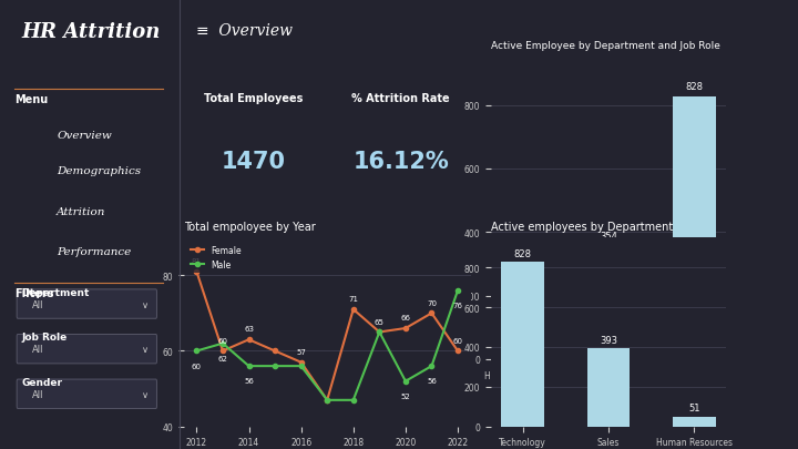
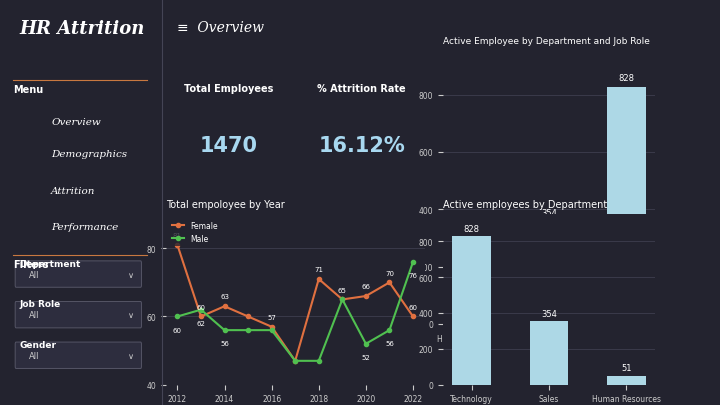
Active employees by Department/Sales: 393 -> 354
